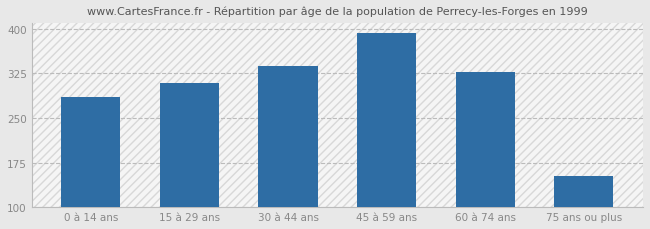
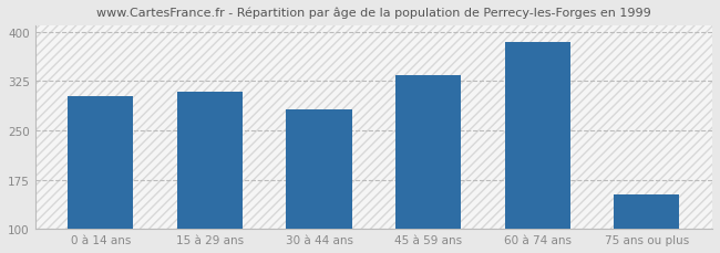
0 à 14 ans: 285 -> 302
30 à 44 ans: 338 -> 282
45 à 59 ans: 392 -> 334
60 à 74 ans: 328 -> 384
